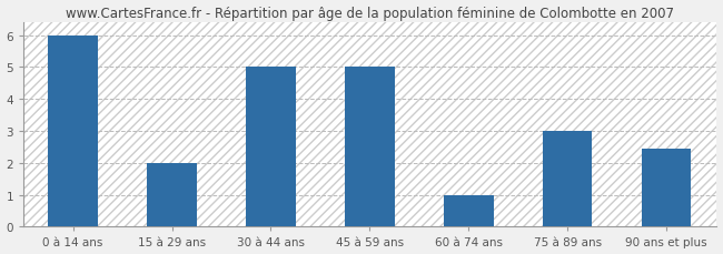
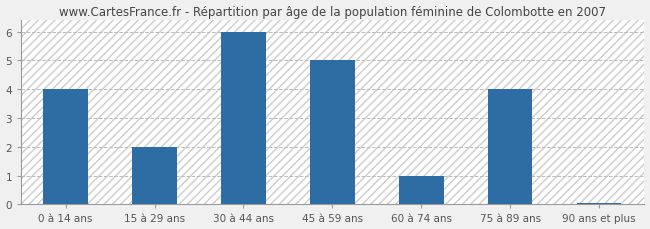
0 à 14 ans: 6.00 -> 4.00
30 à 44 ans: 5.00 -> 6.00
75 à 89 ans: 3.00 -> 4.00
90 ans et plus: 2.45 -> 0.05
